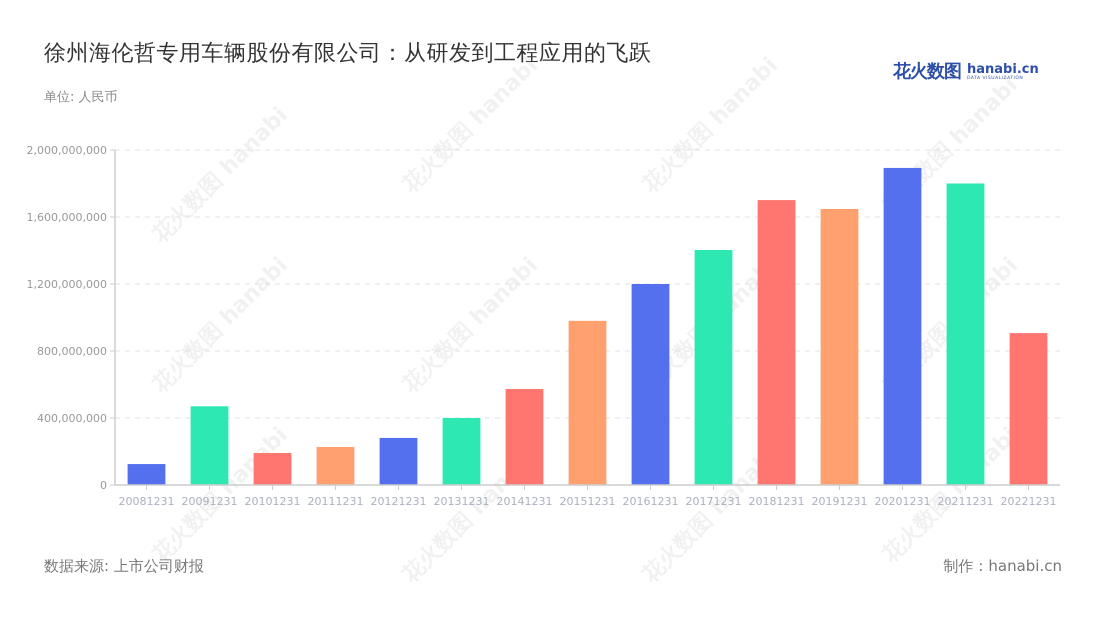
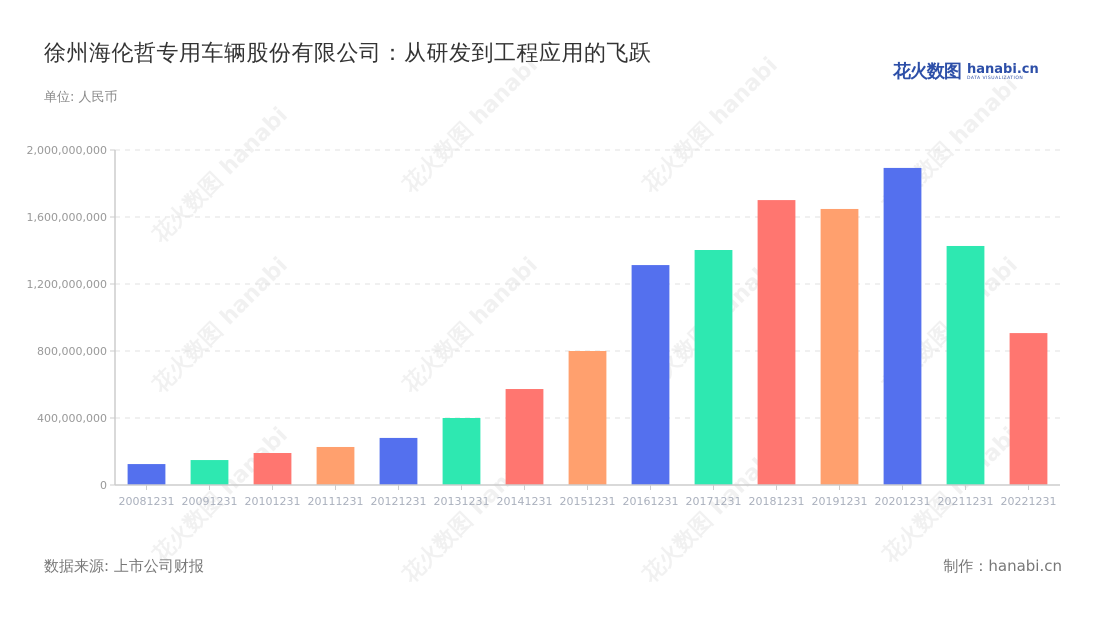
20091231: 470000000 -> 150000000
20151231: 980000000 -> 800000000
20161231: 1200000000 -> 1310000000
20211231: 1800000000 -> 1430000000
